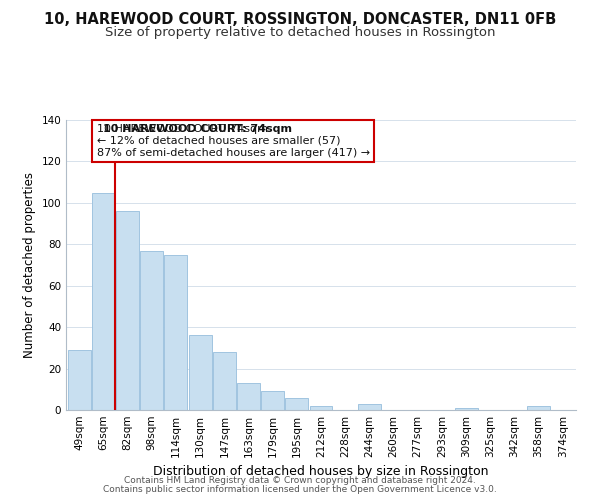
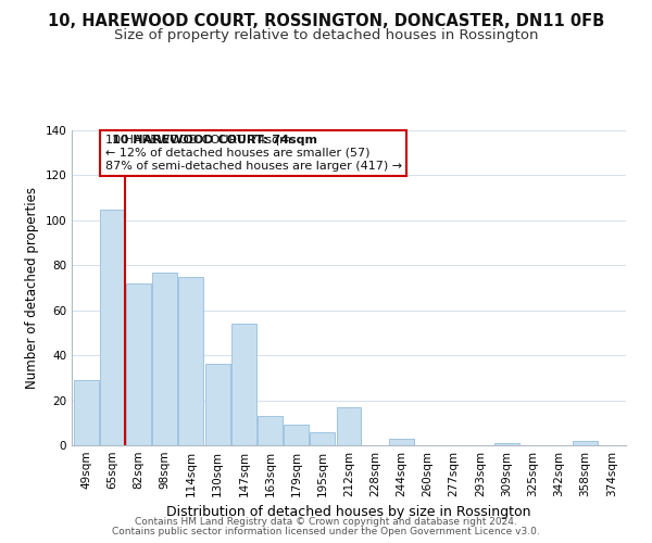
82sqm: 96 -> 72
147sqm: 28 -> 54
212sqm: 2 -> 17
